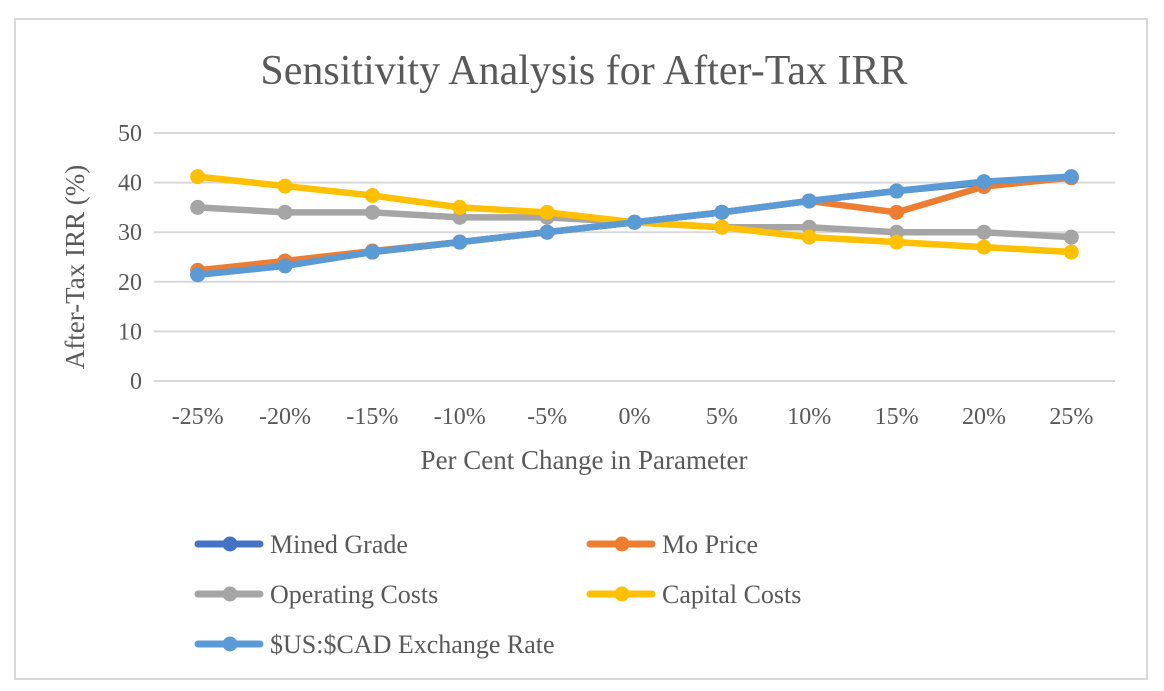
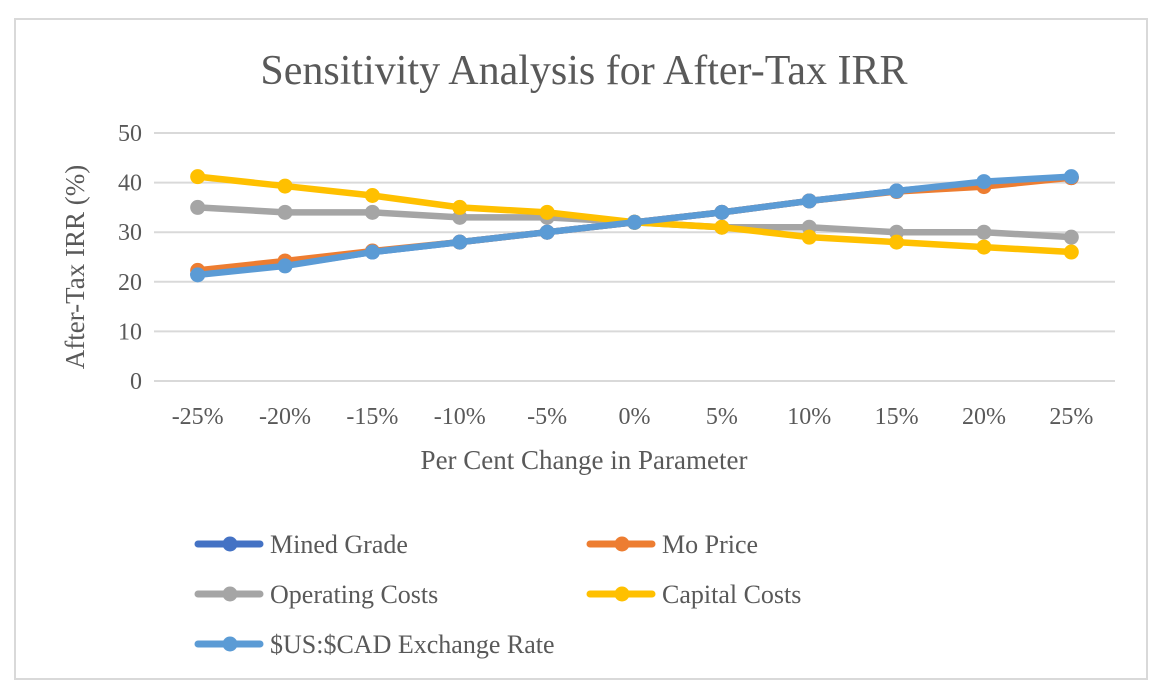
Mo Price/15%: 34 -> 38
